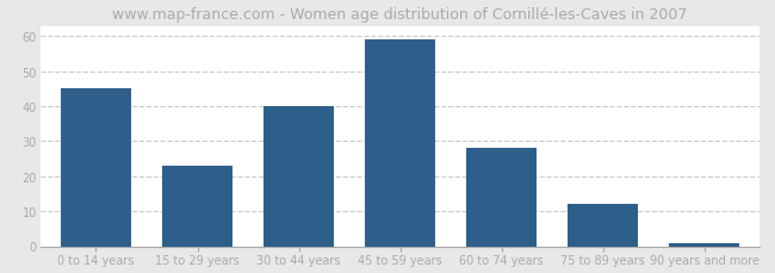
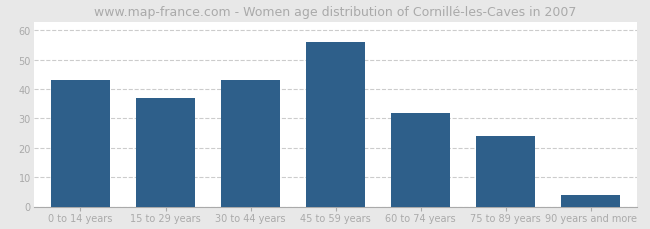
0 to 14 years: 45 -> 43
15 to 29 years: 23 -> 37
30 to 44 years: 40 -> 43
45 to 59 years: 59 -> 56
60 to 74 years: 28 -> 32
75 to 89 years: 12 -> 24
90 years and more: 1 -> 4
